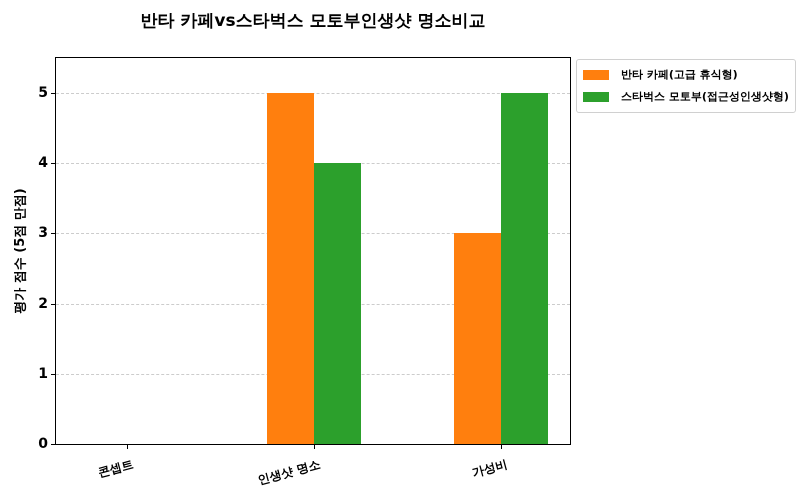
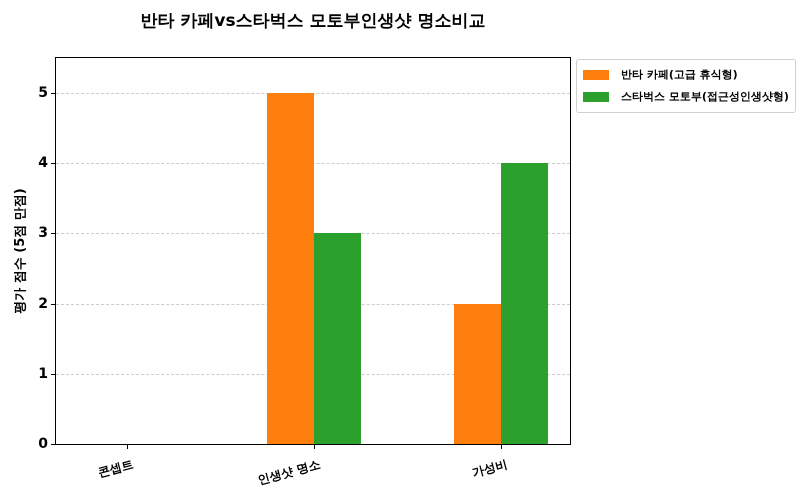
스타벅스 모토부(접근성인생샷형)/인생샷 명소: 4 -> 3
반타 카페(고급 휴식형)/가성비: 3 -> 2
스타벅스 모토부(접근성인생샷형)/가성비: 5 -> 4
